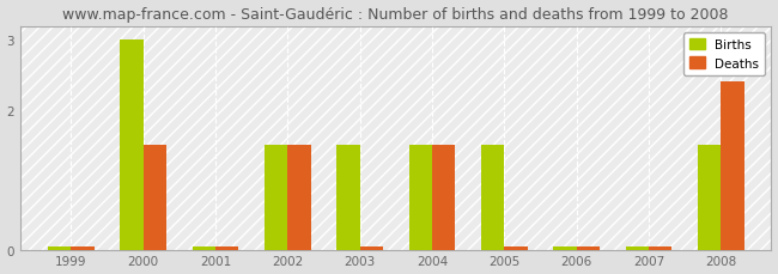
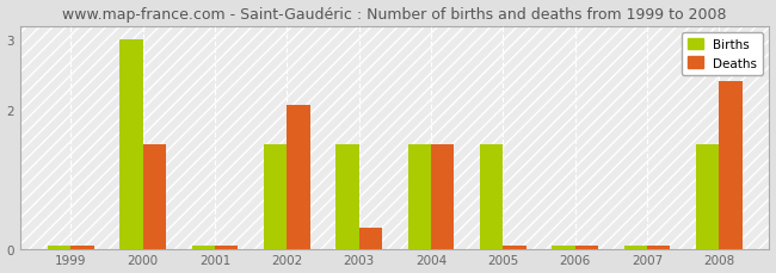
Deaths/2002: 1.50 -> 2.06
Deaths/2003: 0.04 -> 0.30
